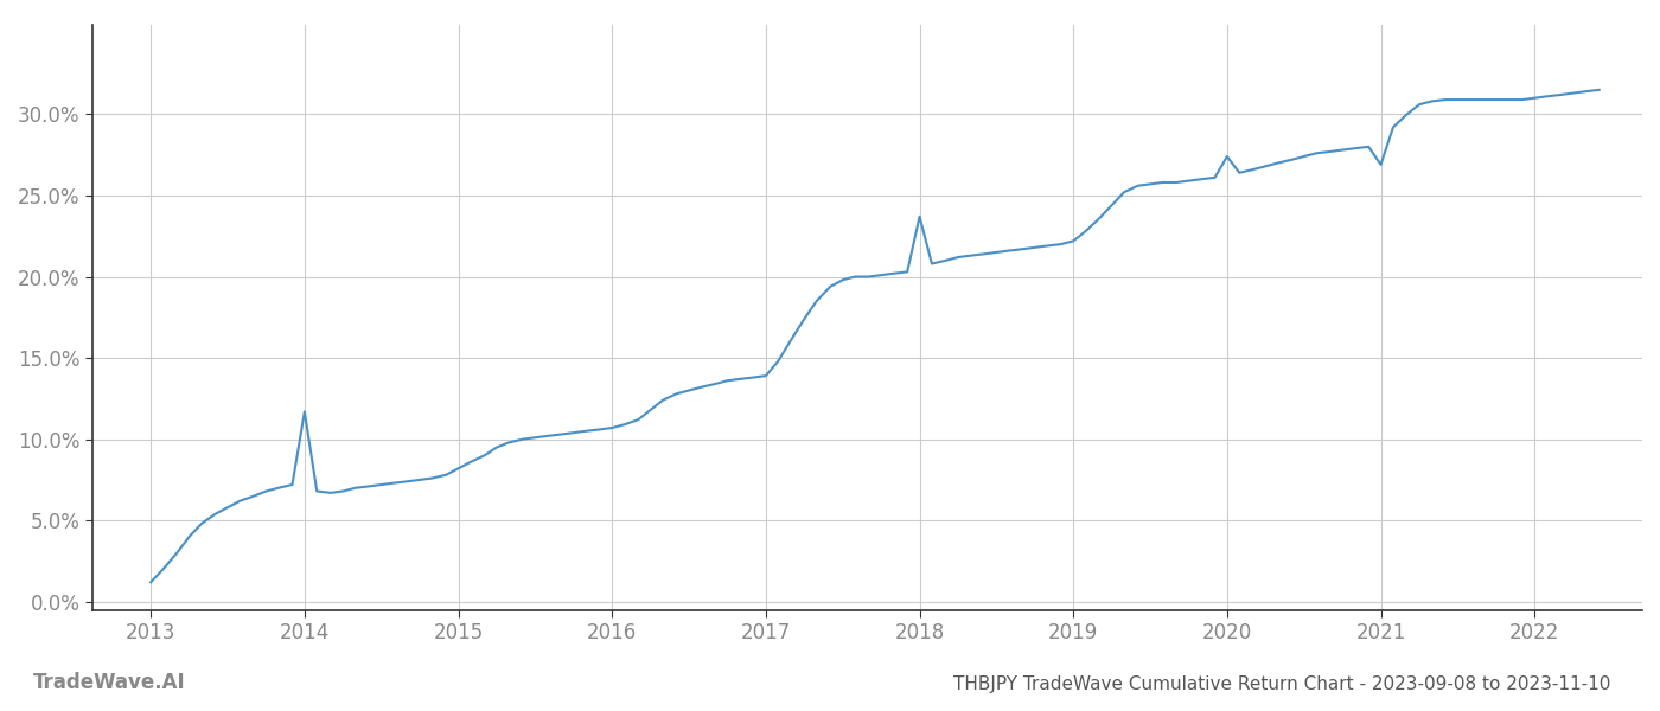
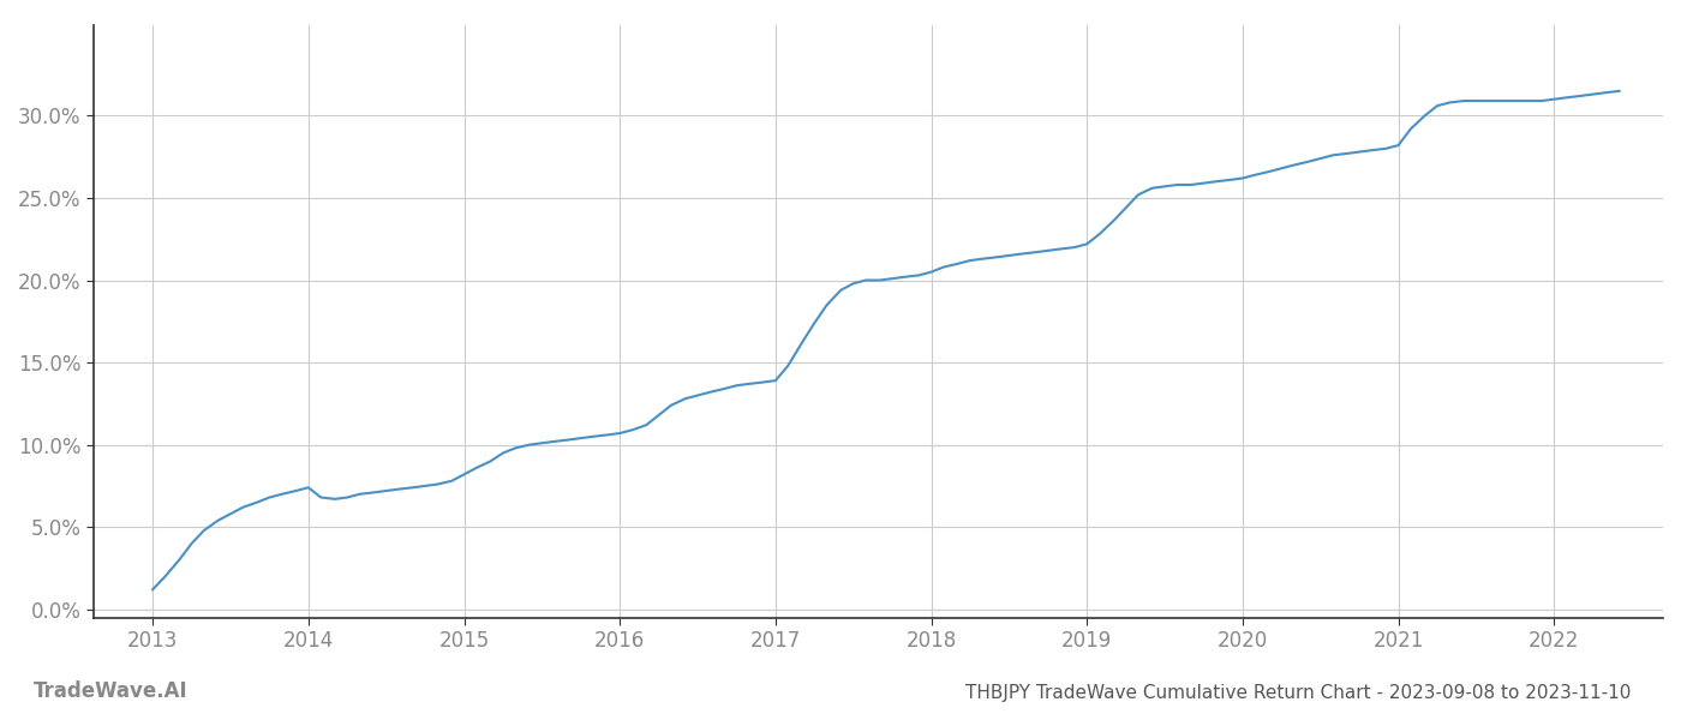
2014: 11.7% -> 7.4%
2018: 23.7% -> 20.5%
2020: 27.4% -> 26.2%
2021: 26.9% -> 28.2%
